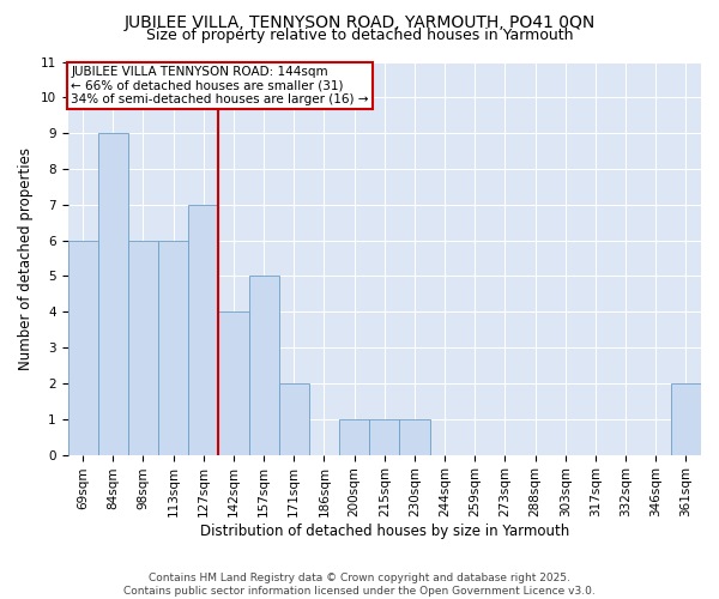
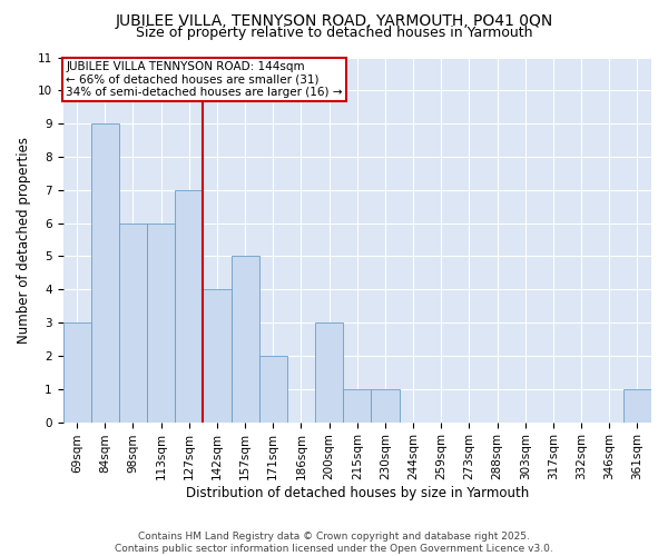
69sqm: 6 -> 3
200sqm: 1 -> 3
361sqm: 2 -> 1
